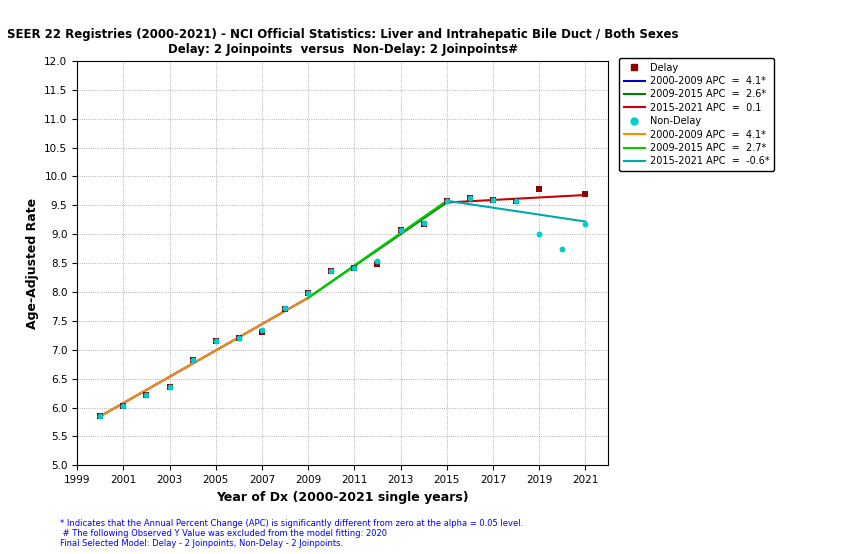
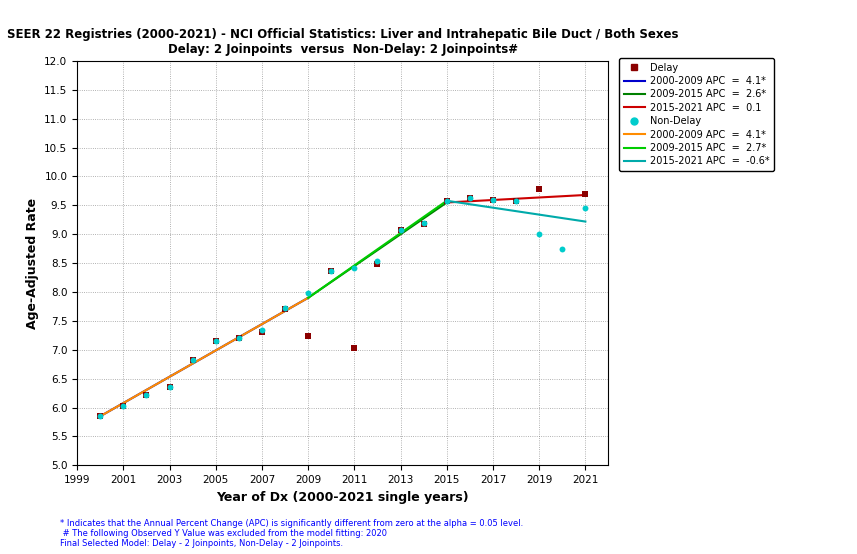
Delay/2009: 7.98 -> 7.24
Delay/2011: 8.42 -> 7.04
Non-Delay/2021: 9.18 -> 9.46
